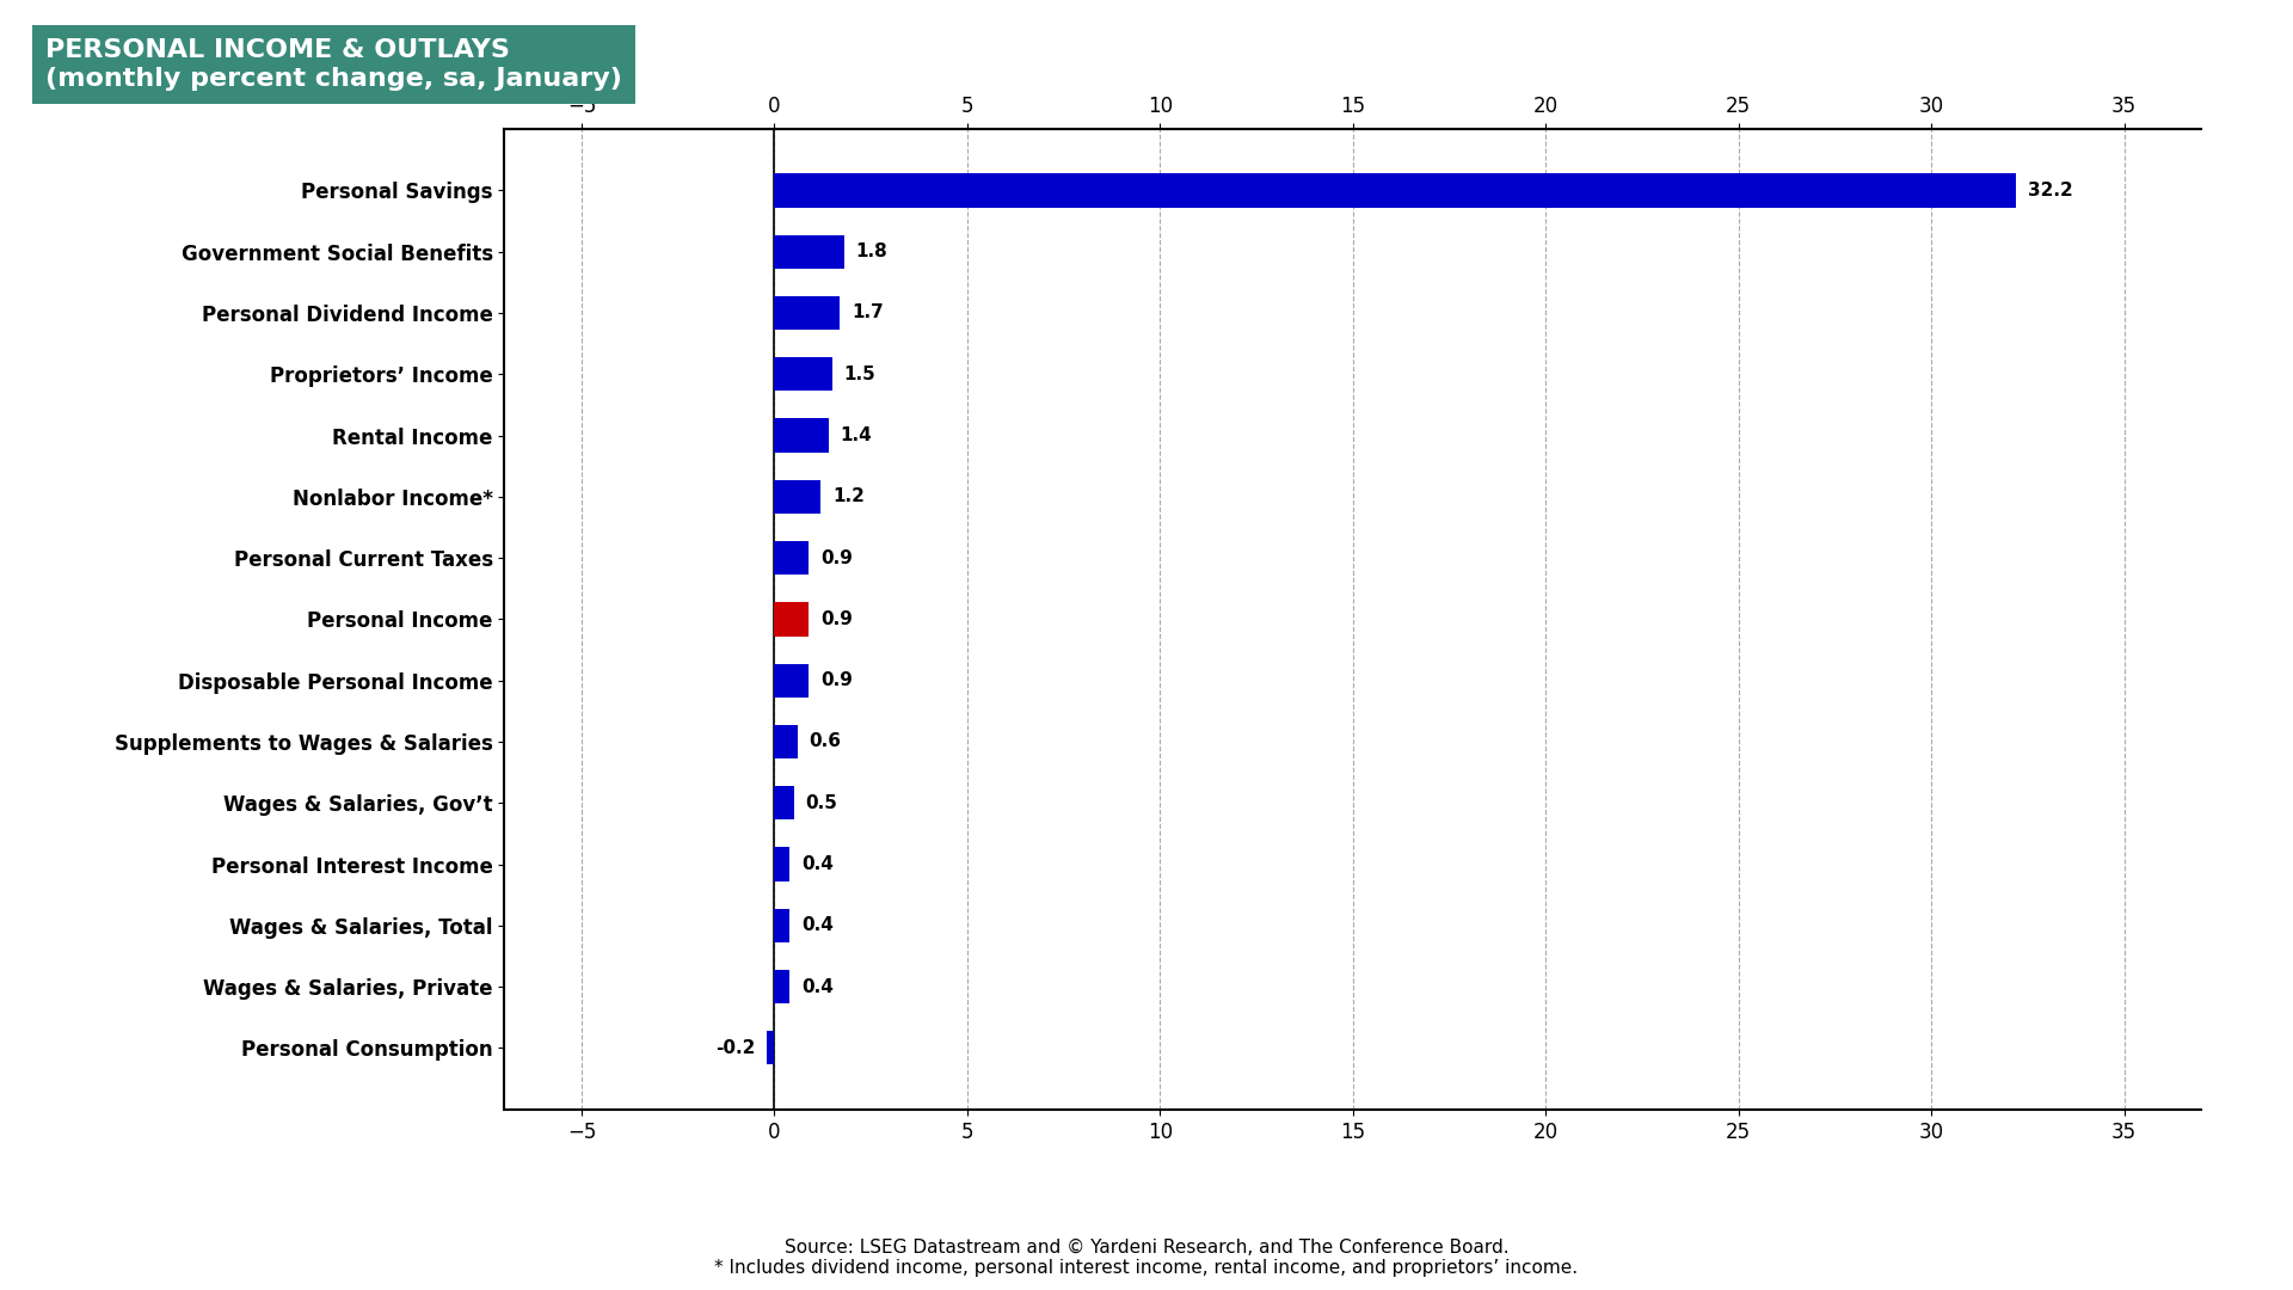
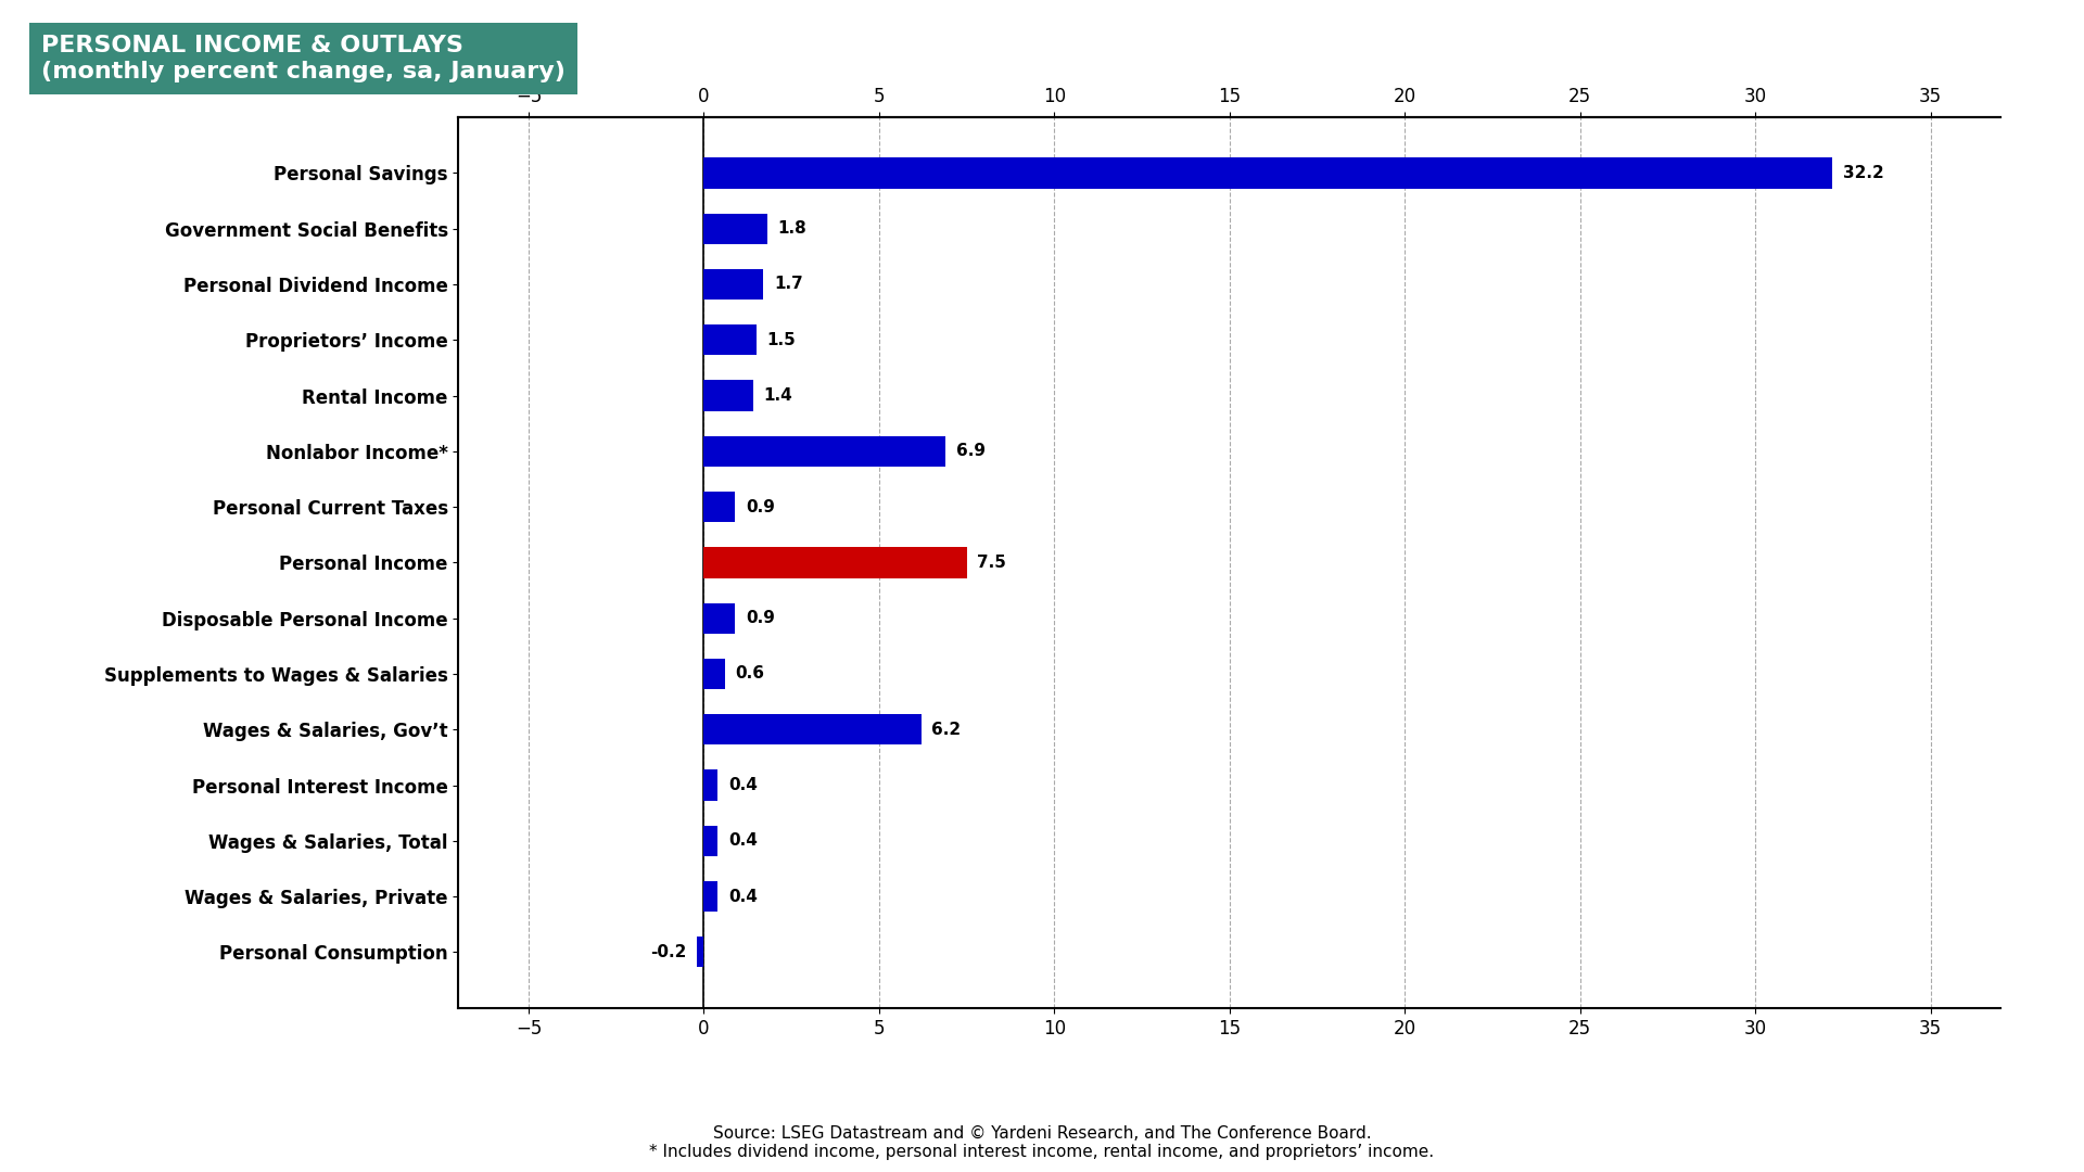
Nonlabor Income*: 1.2 -> 6.9
Personal Income: 0.9 -> 7.5
Wages & Salaries, Gov’t: 0.5 -> 6.2
